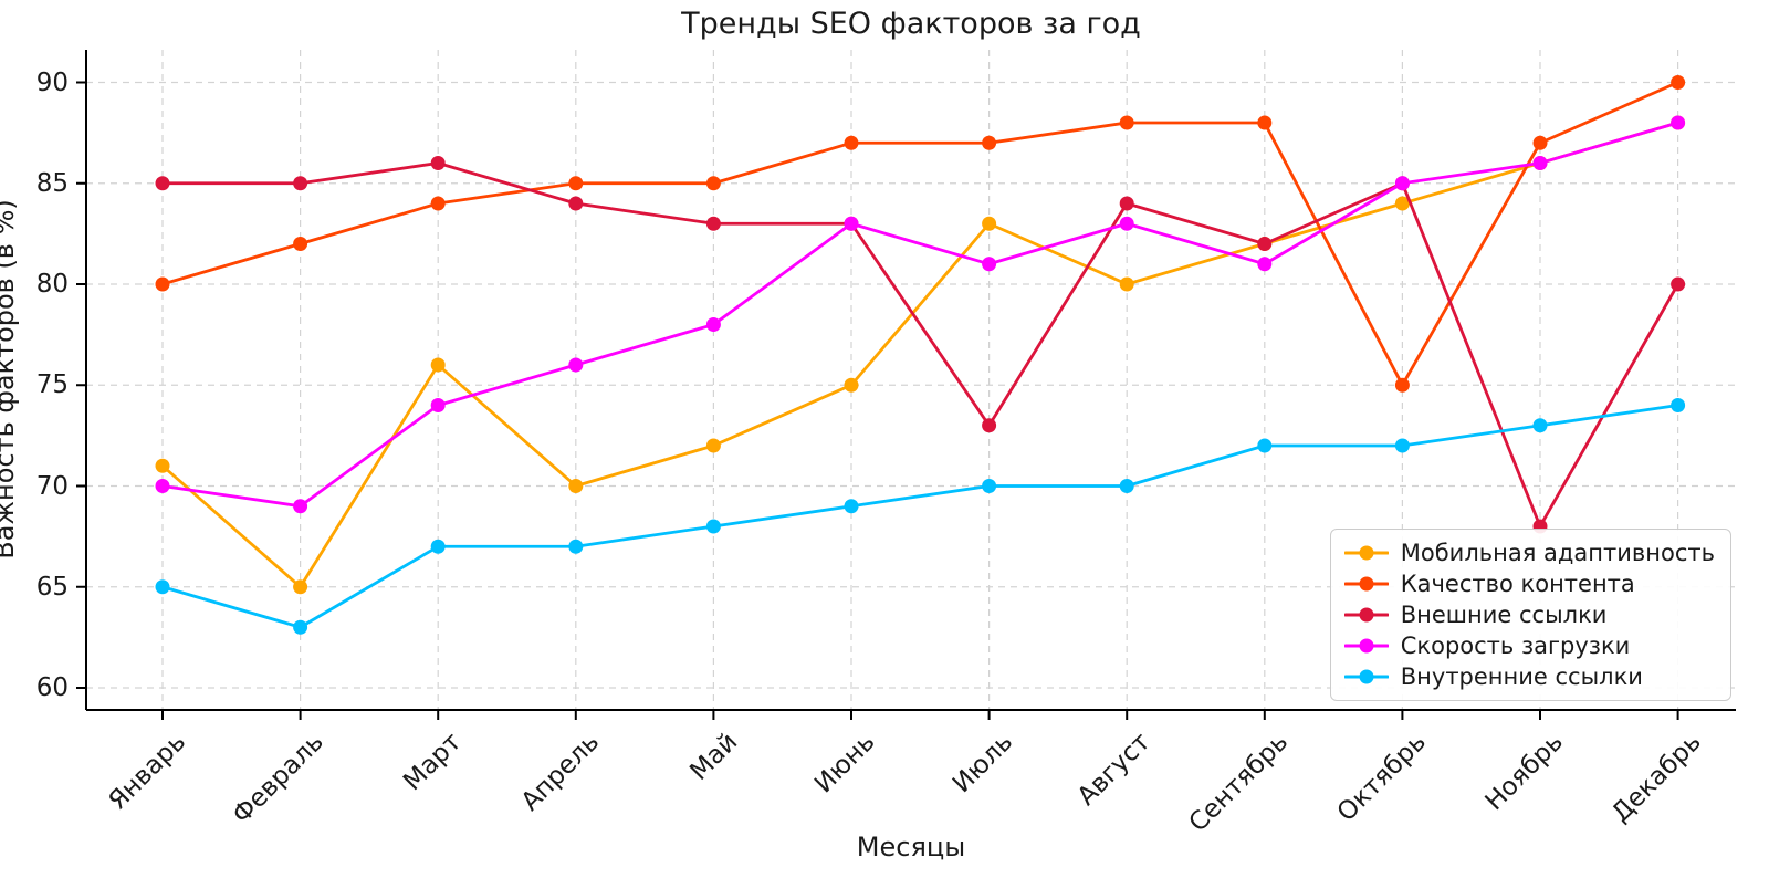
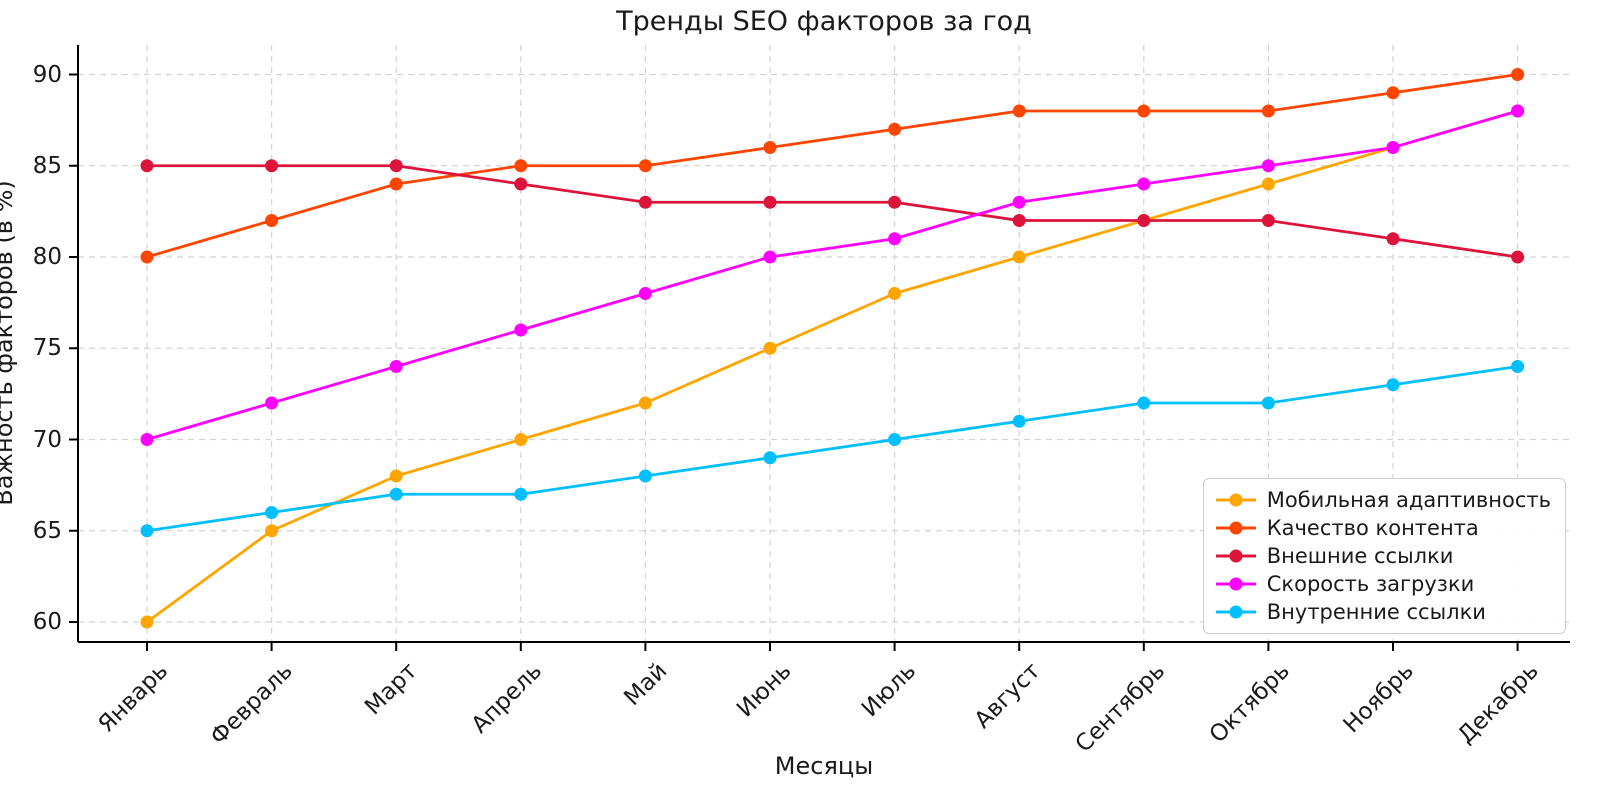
Мобильная адаптивность/Январь: 71 -> 60
Скорость загрузки/Февраль: 69 -> 72
Внутренние ссылки/Февраль: 63 -> 66
Мобильная адаптивность/Март: 76 -> 68
Внешние ссылки/Март: 86 -> 85
Качество контента/Июнь: 87 -> 86
Скорость загрузки/Июнь: 83 -> 80
Мобильная адаптивность/Июль: 83 -> 78
Внешние ссылки/Июль: 73 -> 83
Внешние ссылки/Август: 84 -> 82
Внутренние ссылки/Август: 70 -> 71
Скорость загрузки/Сентябрь: 81 -> 84
Качество контента/Октябрь: 75 -> 88
Внешние ссылки/Октябрь: 85 -> 82
Качество контента/Ноябрь: 87 -> 89
Внешние ссылки/Ноябрь: 68 -> 81
